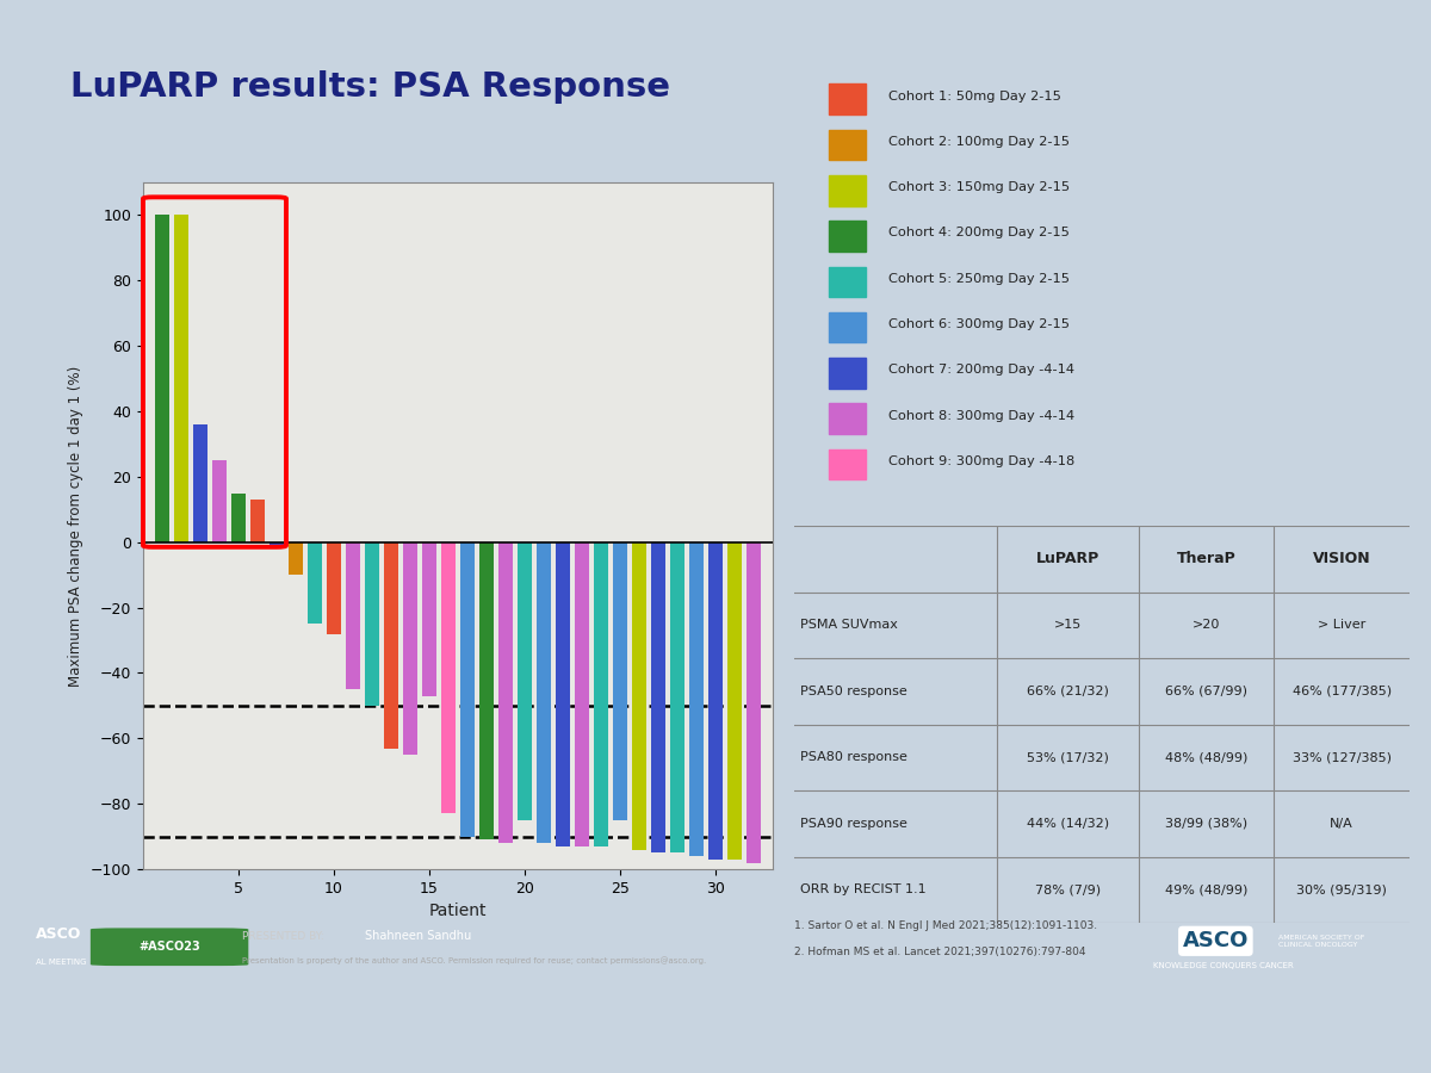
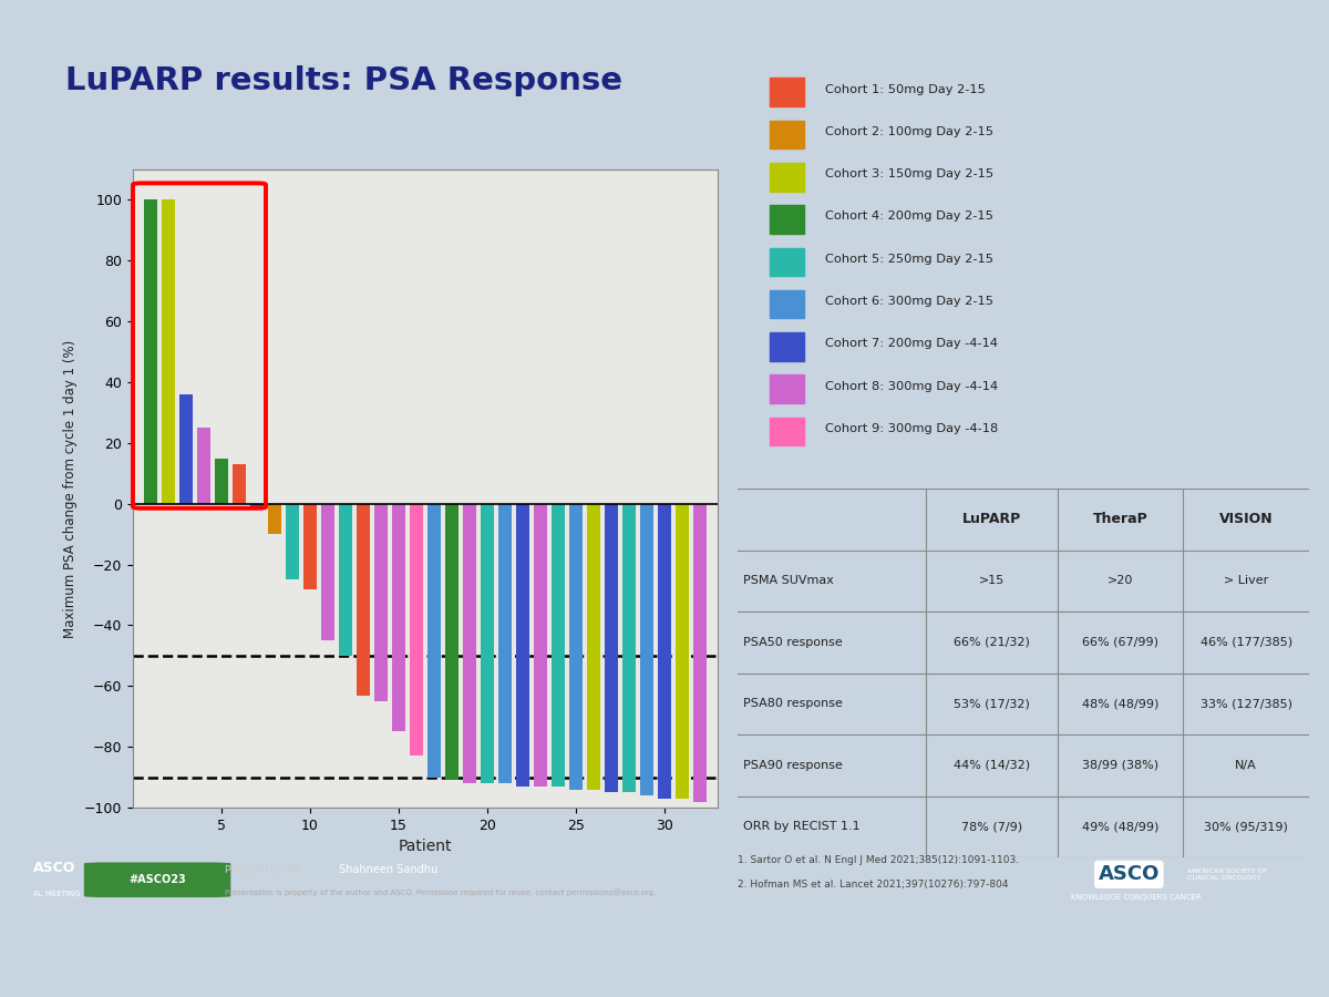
15: -47 -> -75
20: -85 -> -92
25: -85 -> -94
